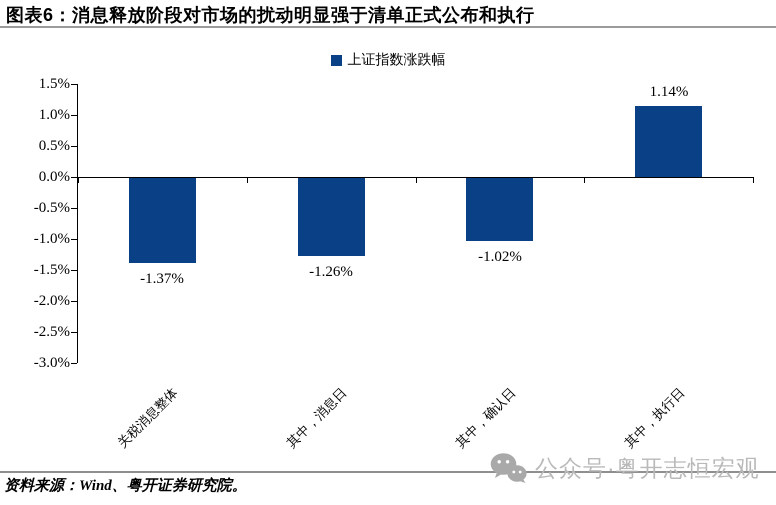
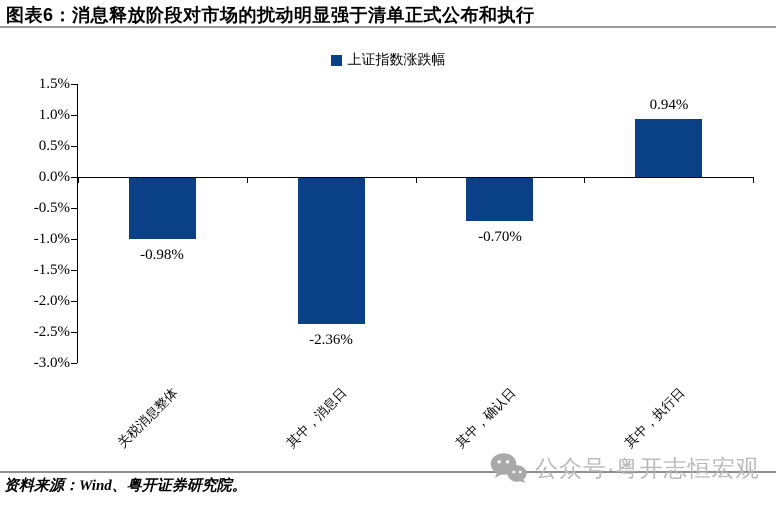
关税消息整体: -1.37% -> -0.98%
其中，消息日: -1.26% -> -2.36%
其中，确认日: -1.02% -> -0.70%
其中，执行日: 1.14% -> 0.94%
